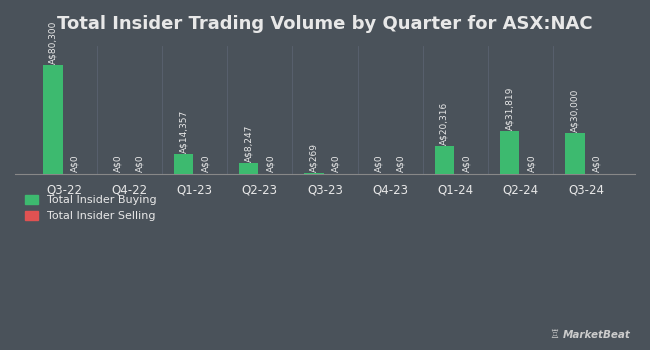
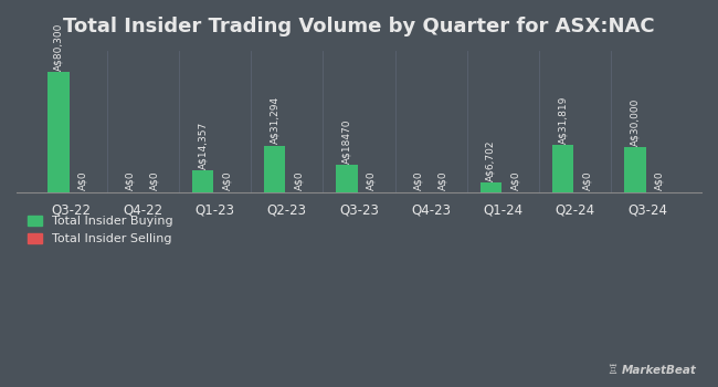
Total Insider Buying/Q2-23: A$8,247 -> A$31,294
Total Insider Buying/Q3-23: A$269 -> A$18470
Total Insider Buying/Q1-24: A$20,316 -> A$6,702
